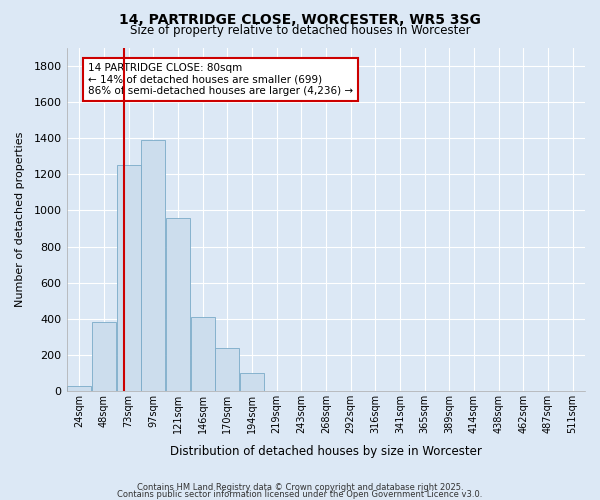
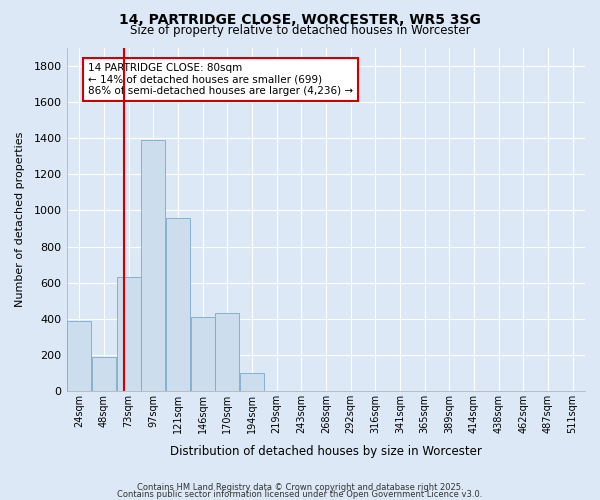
24sqm: 30 -> 390
48sqm: 380 -> 190
73sqm: 1250 -> 630
170sqm: 240 -> 430
